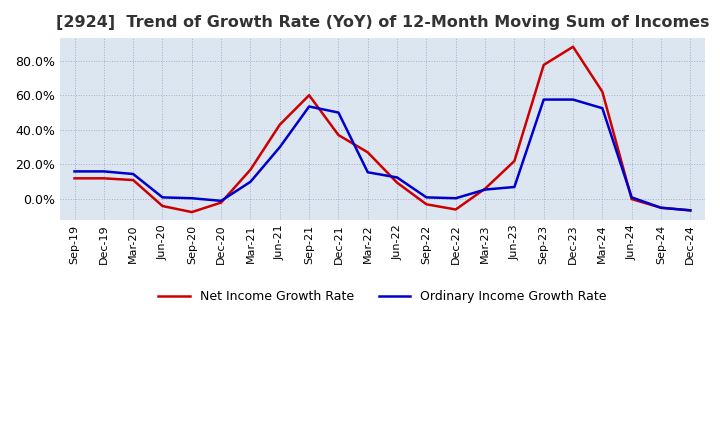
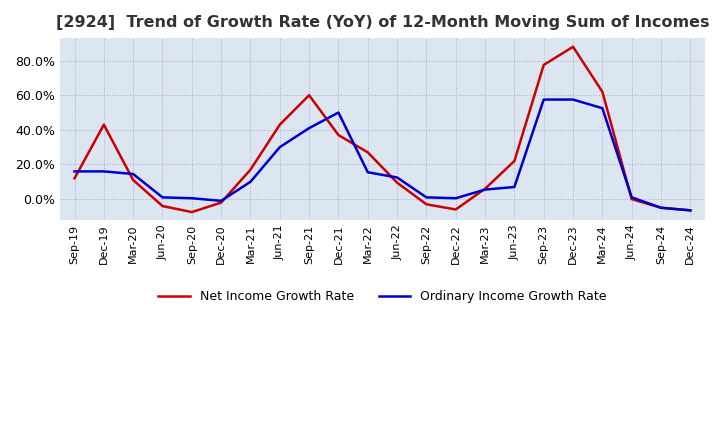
Net Income Growth Rate/Dec-19: 12% -> 43%
Ordinary Income Growth Rate/Sep-21: 54% -> 41%
